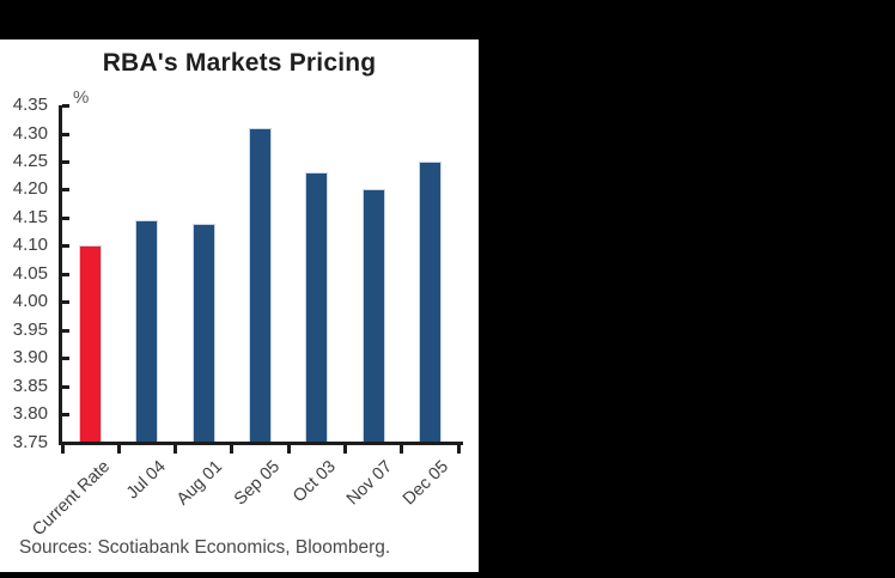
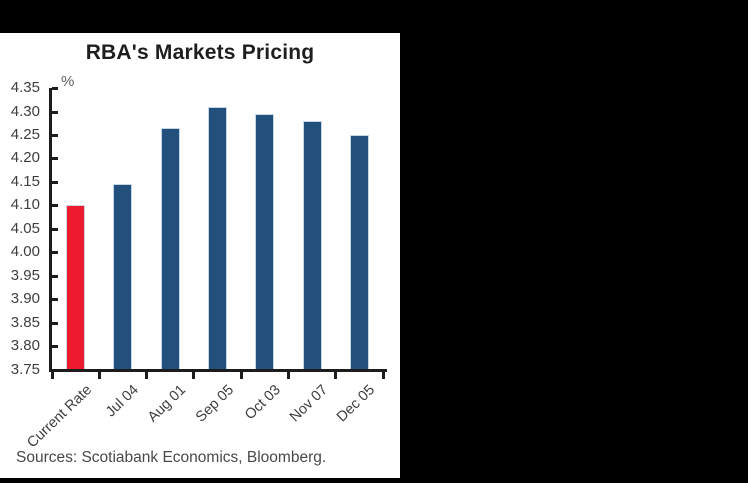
Aug 01: 4.14 -> 4.26
Oct 03: 4.23 -> 4.29
Nov 07: 4.20 -> 4.28
